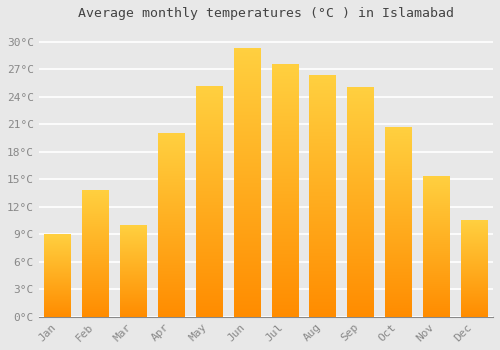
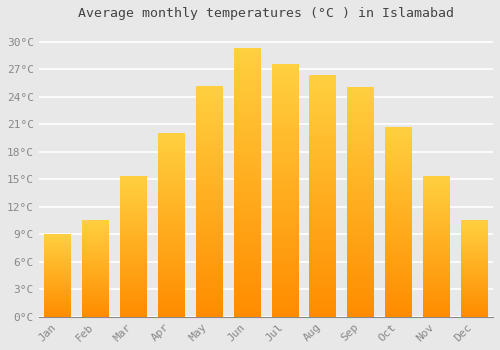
Feb: 13.8°C -> 10.5°C
Mar: 10.0°C -> 15.3°C
